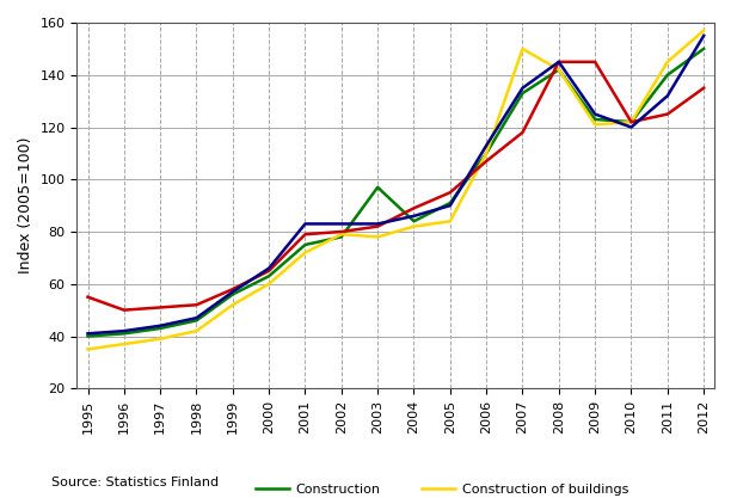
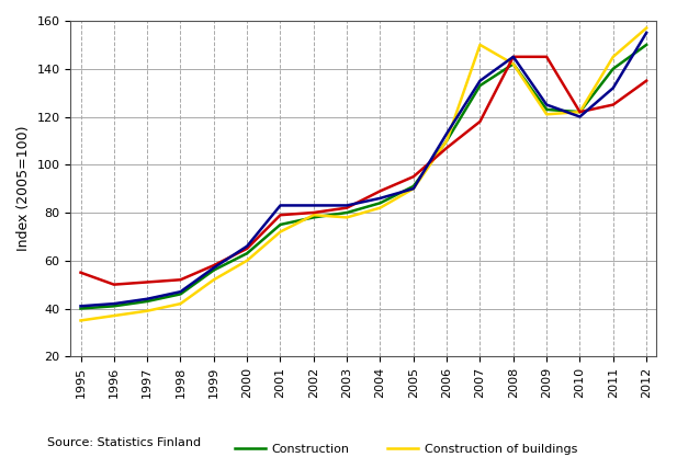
Construction/2003: 97 -> 80
Construction of buildings/2005: 84 -> 90
